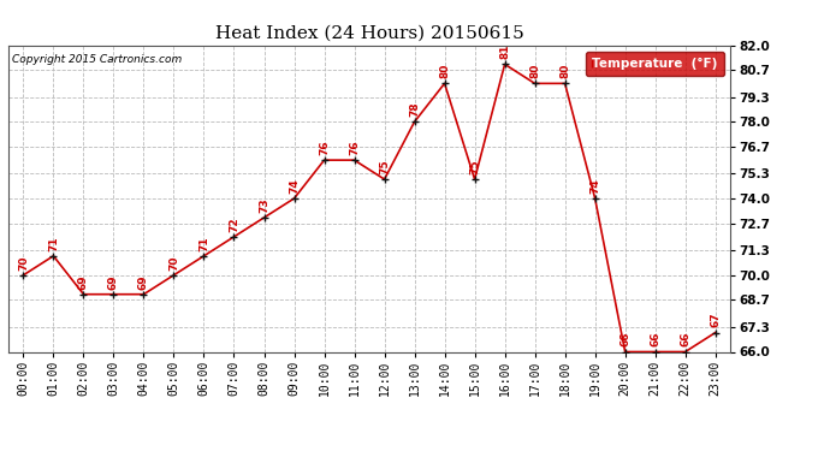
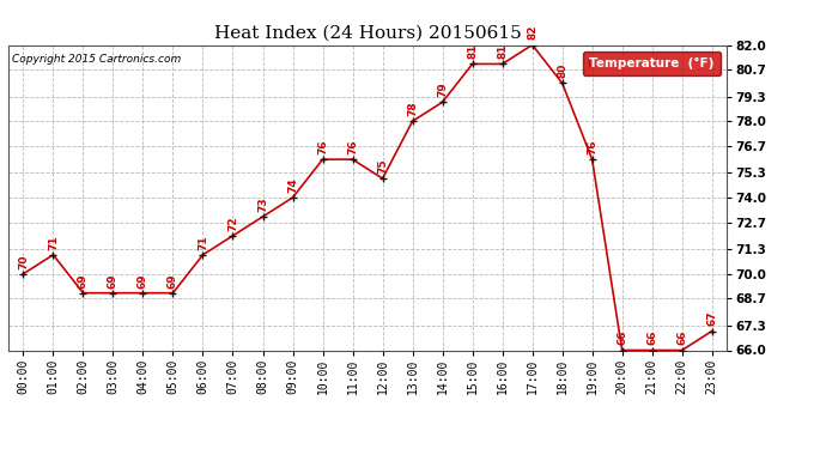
05:00: 70 -> 69
14:00: 80 -> 79
15:00: 75 -> 81
17:00: 80 -> 82
19:00: 74 -> 76
